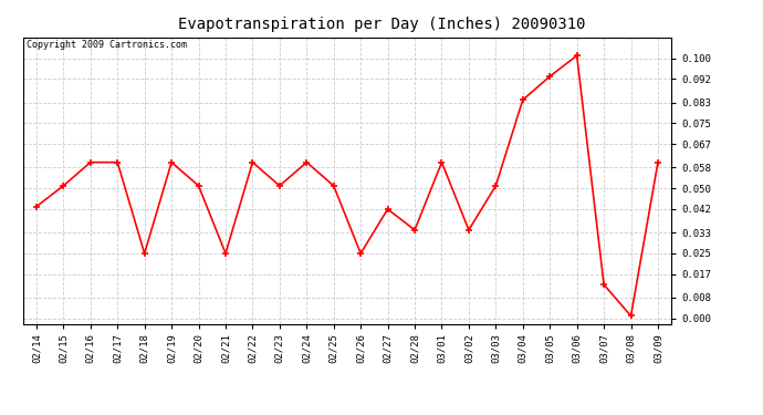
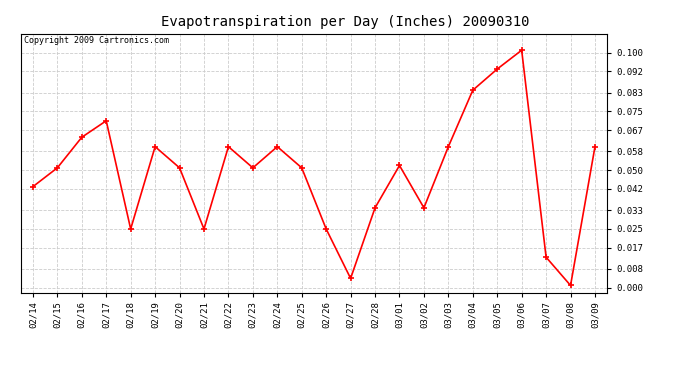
02/16: 0.060 -> 0.064
02/17: 0.060 -> 0.071
02/27: 0.042 -> 0.004
03/01: 0.060 -> 0.052
03/03: 0.051 -> 0.060
